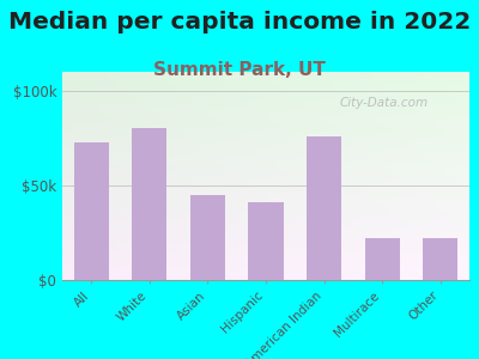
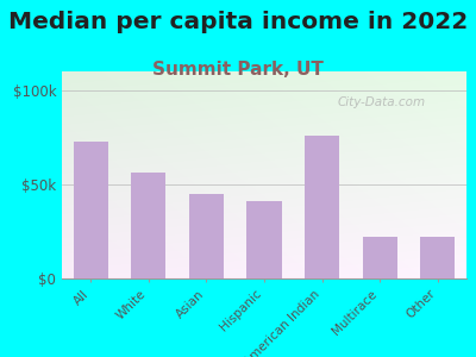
White: $80k -> $56k
